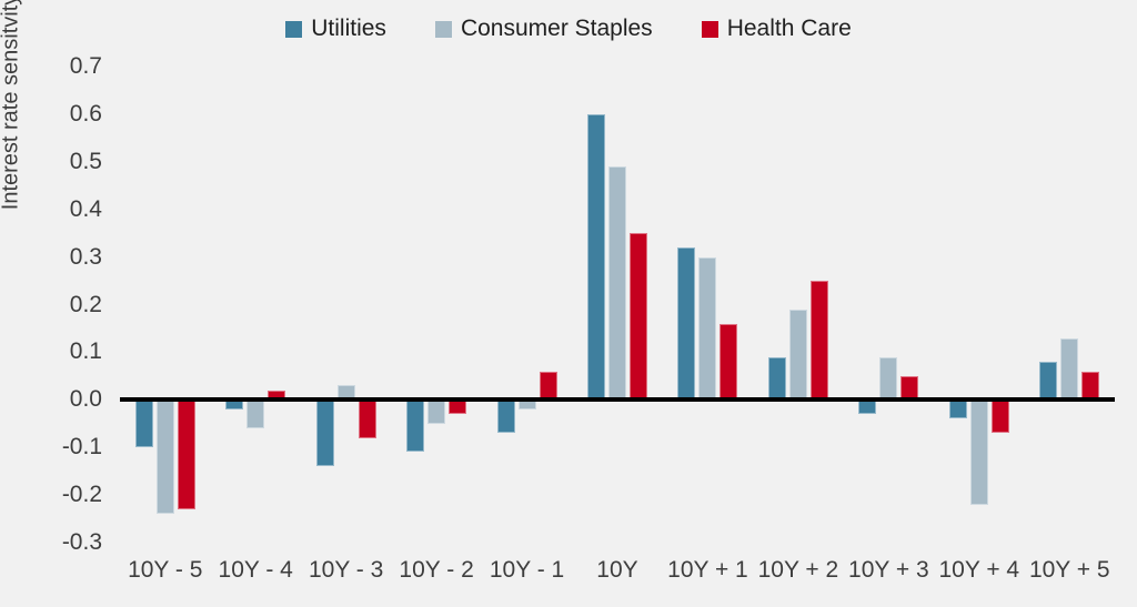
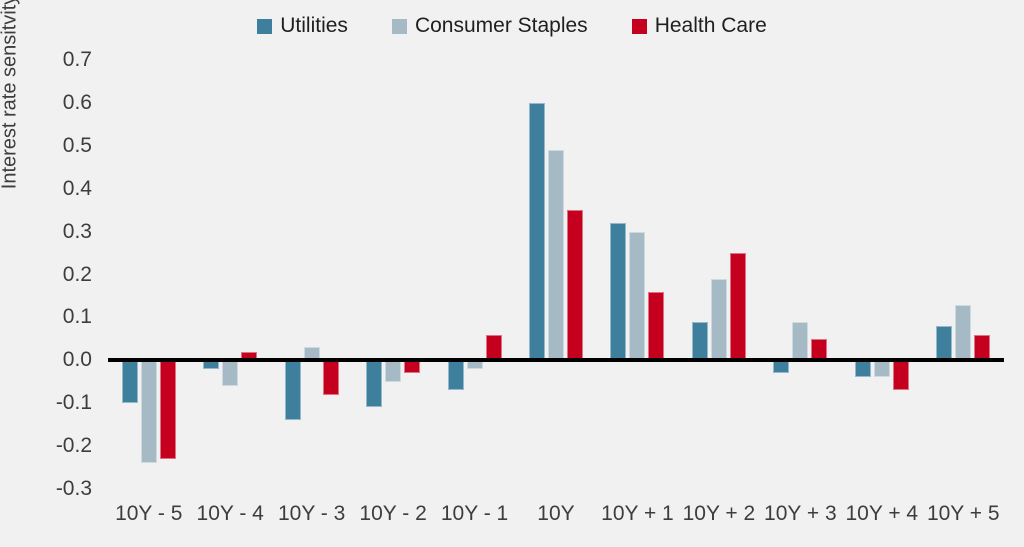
Consumer Staples/10Y + 4: -0.22 -> -0.04
